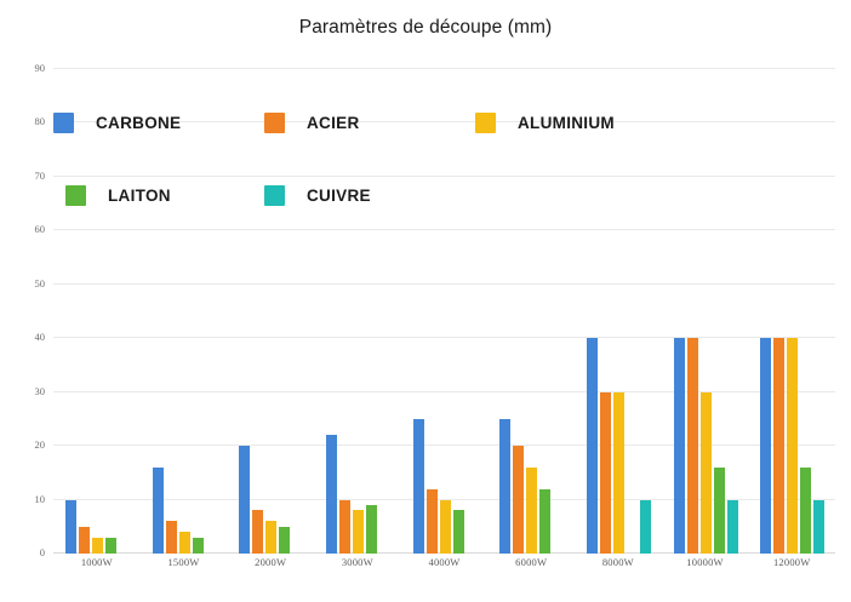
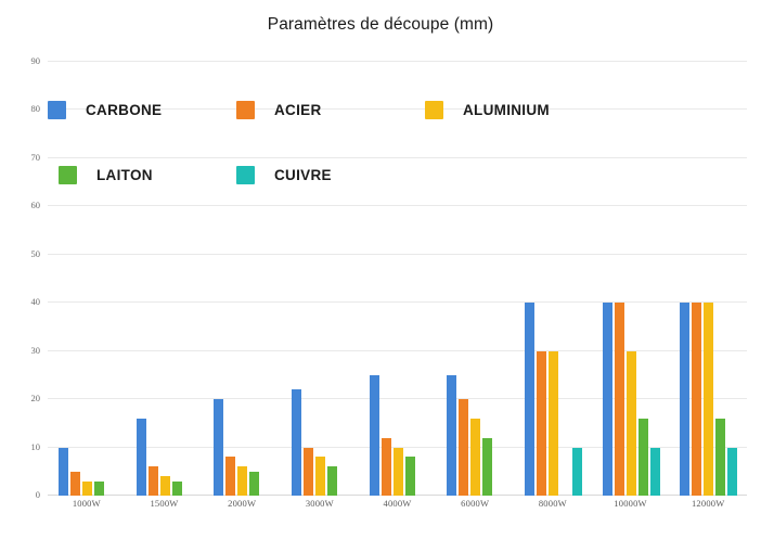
LAITON/3000W: 9 -> 6
